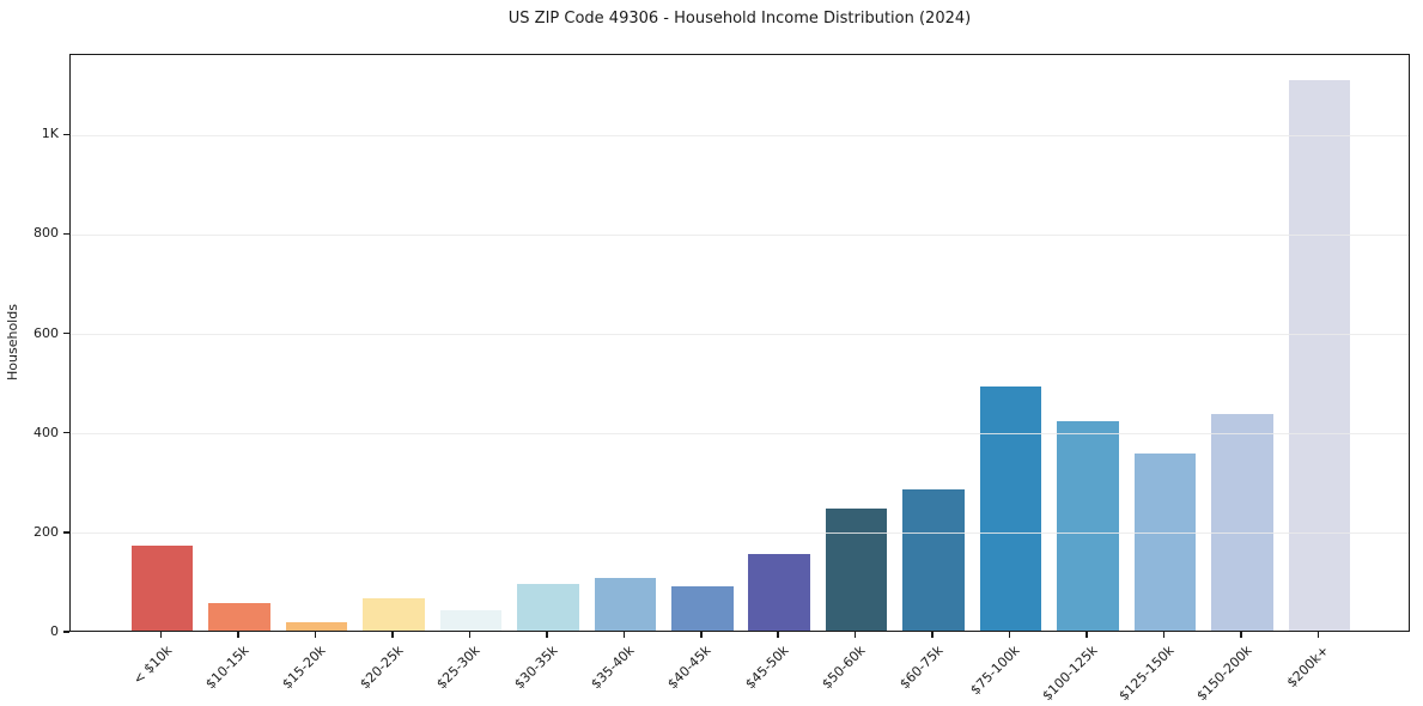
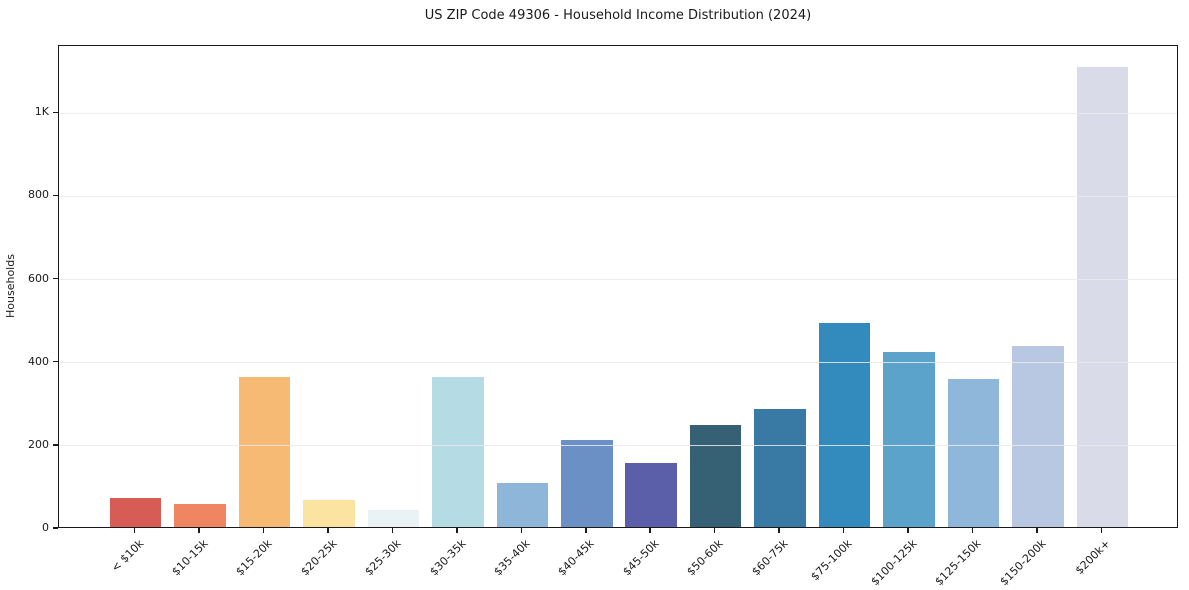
< $10k: 170 -> 70
$15-20k: 20 -> 360
$30-35k: 100 -> 360
$40-45k: 90 -> 210
